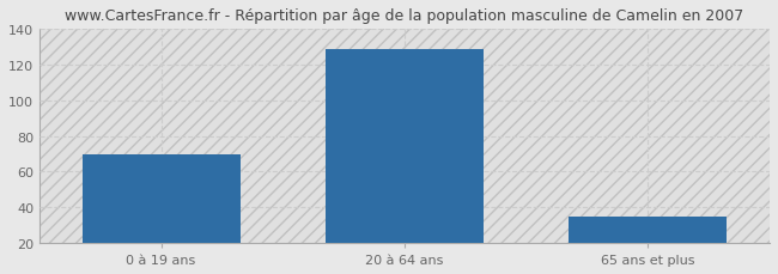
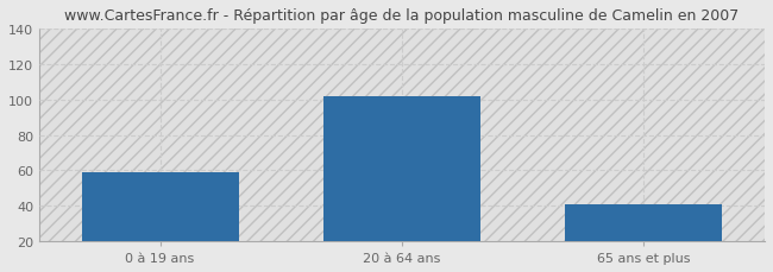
0 à 19 ans: 70 -> 59
20 à 64 ans: 129 -> 102
65 ans et plus: 35 -> 41
